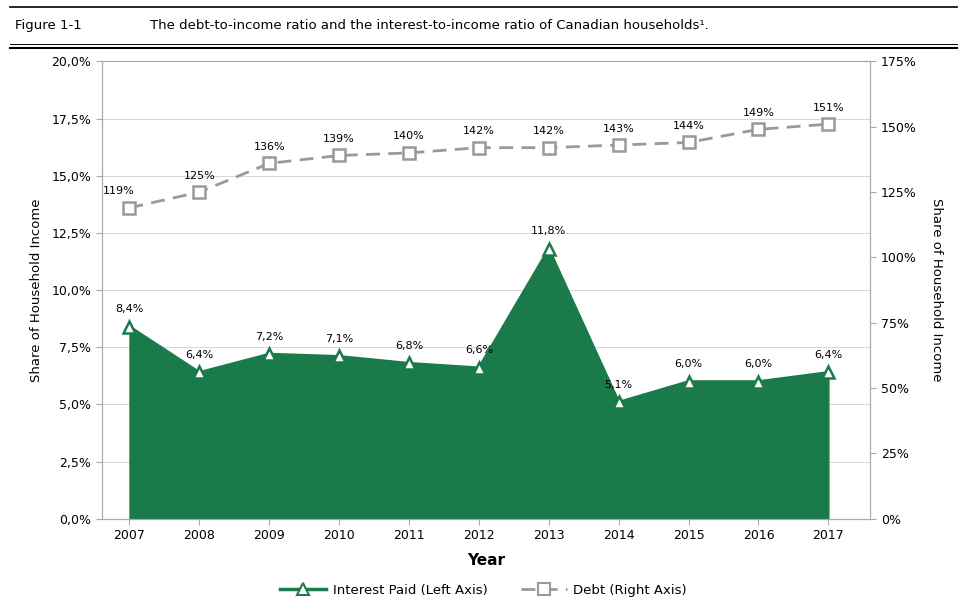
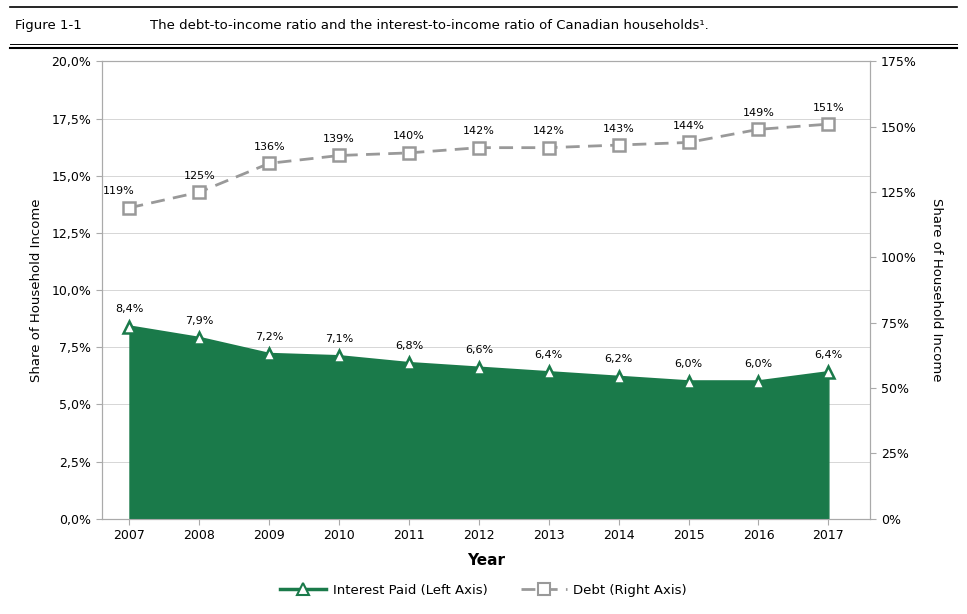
Interest Paid (Left Axis)/2008: 6,4% -> 7,9%
Interest Paid (Left Axis)/2013: 11,8% -> 6,4%
Interest Paid (Left Axis)/2014: 5,1% -> 6,2%
